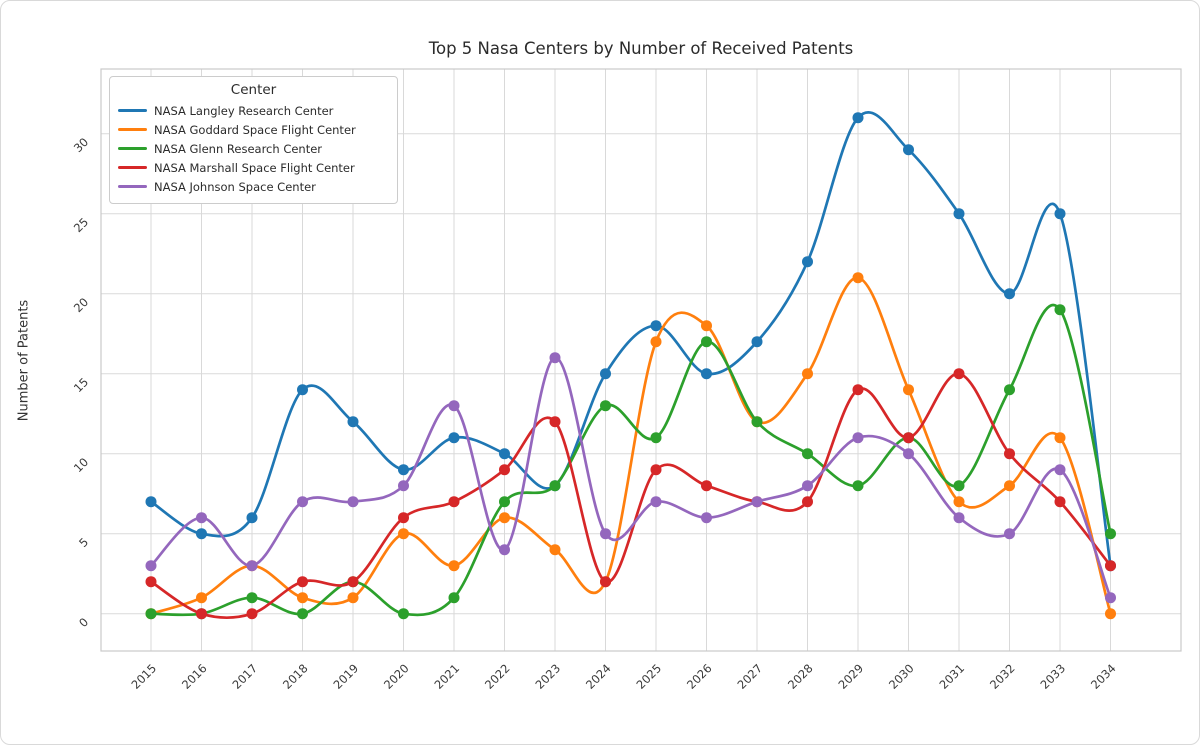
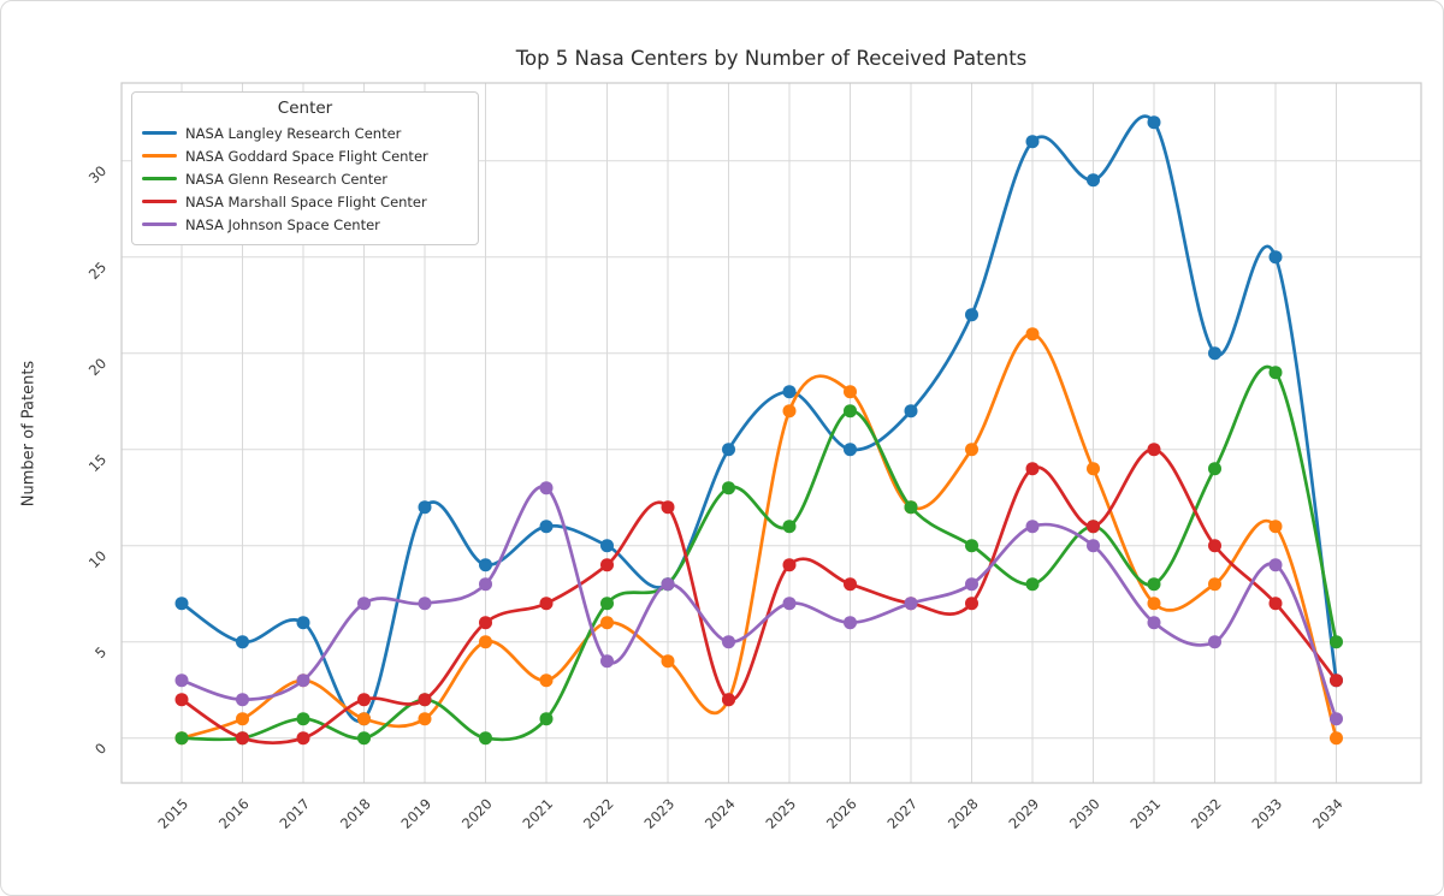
NASA Johnson Space Center/2016: 6 -> 2
NASA Langley Research Center/2018: 14 -> 1
NASA Johnson Space Center/2023: 16 -> 8
NASA Langley Research Center/2031: 25 -> 32
